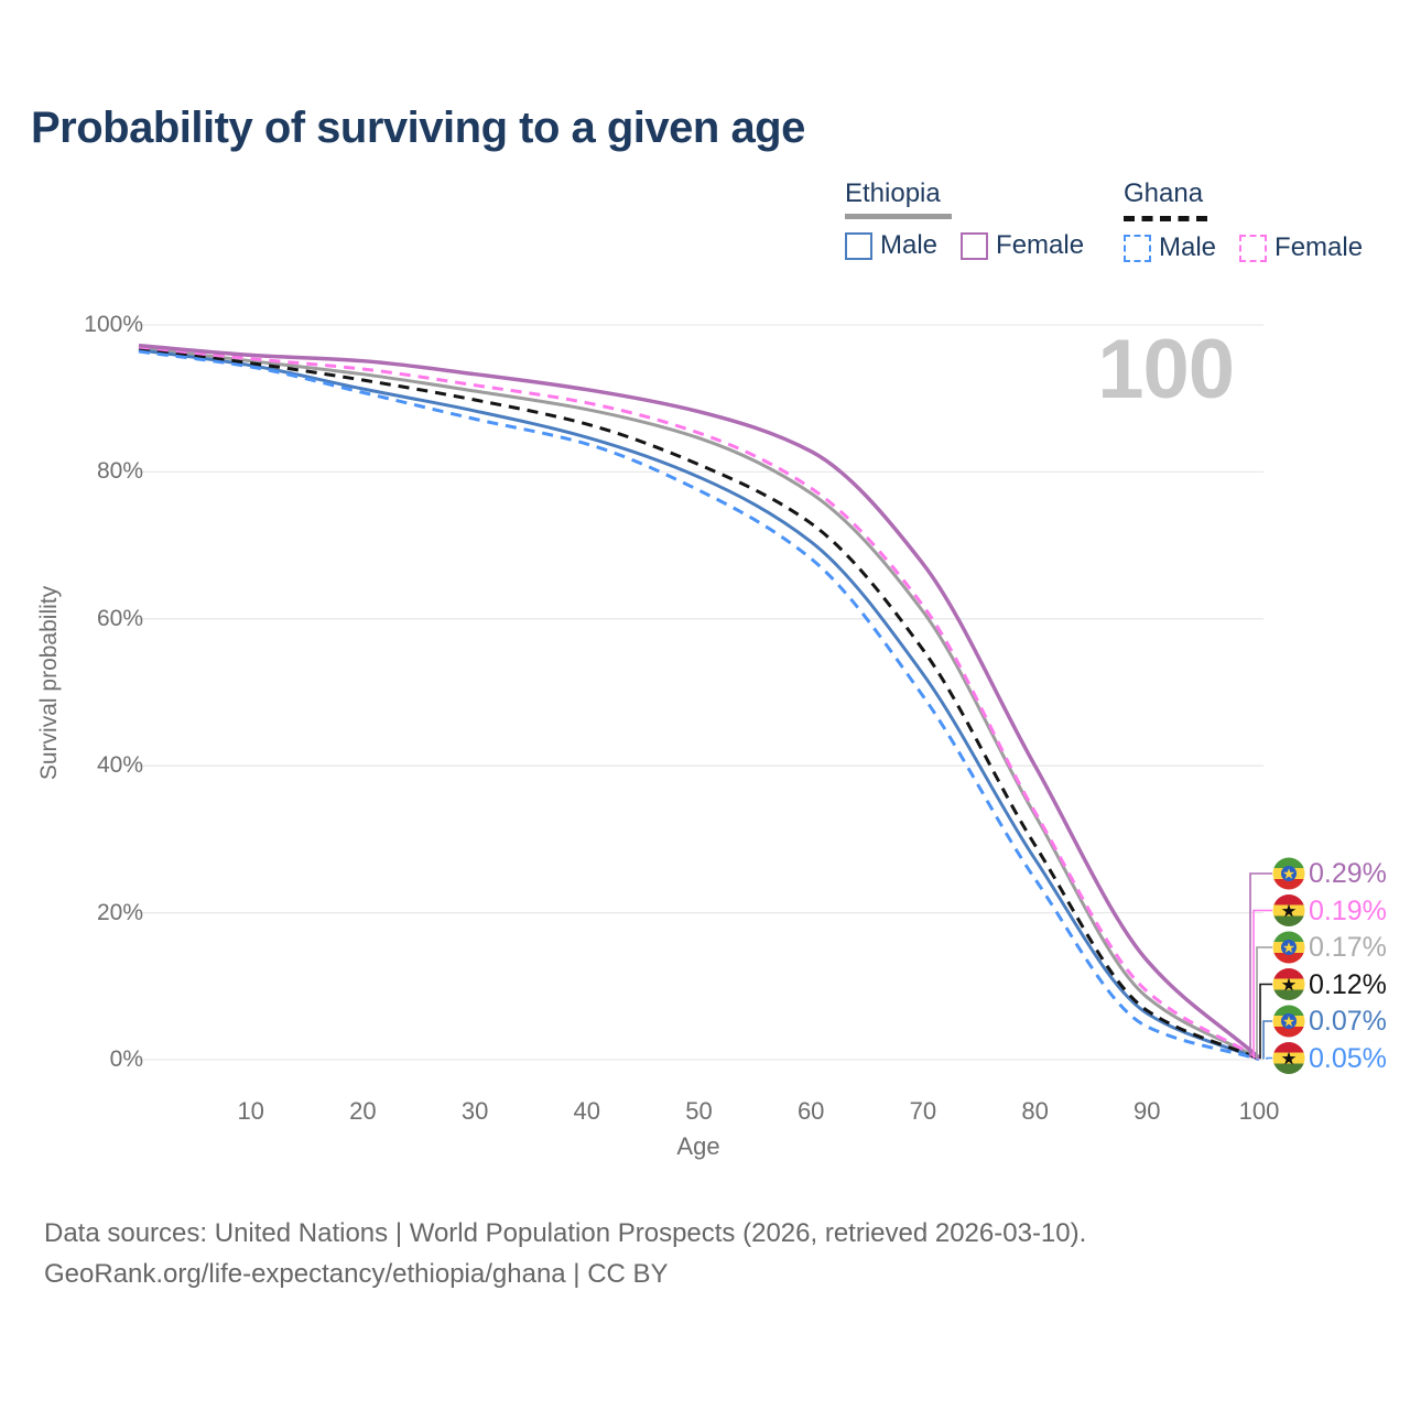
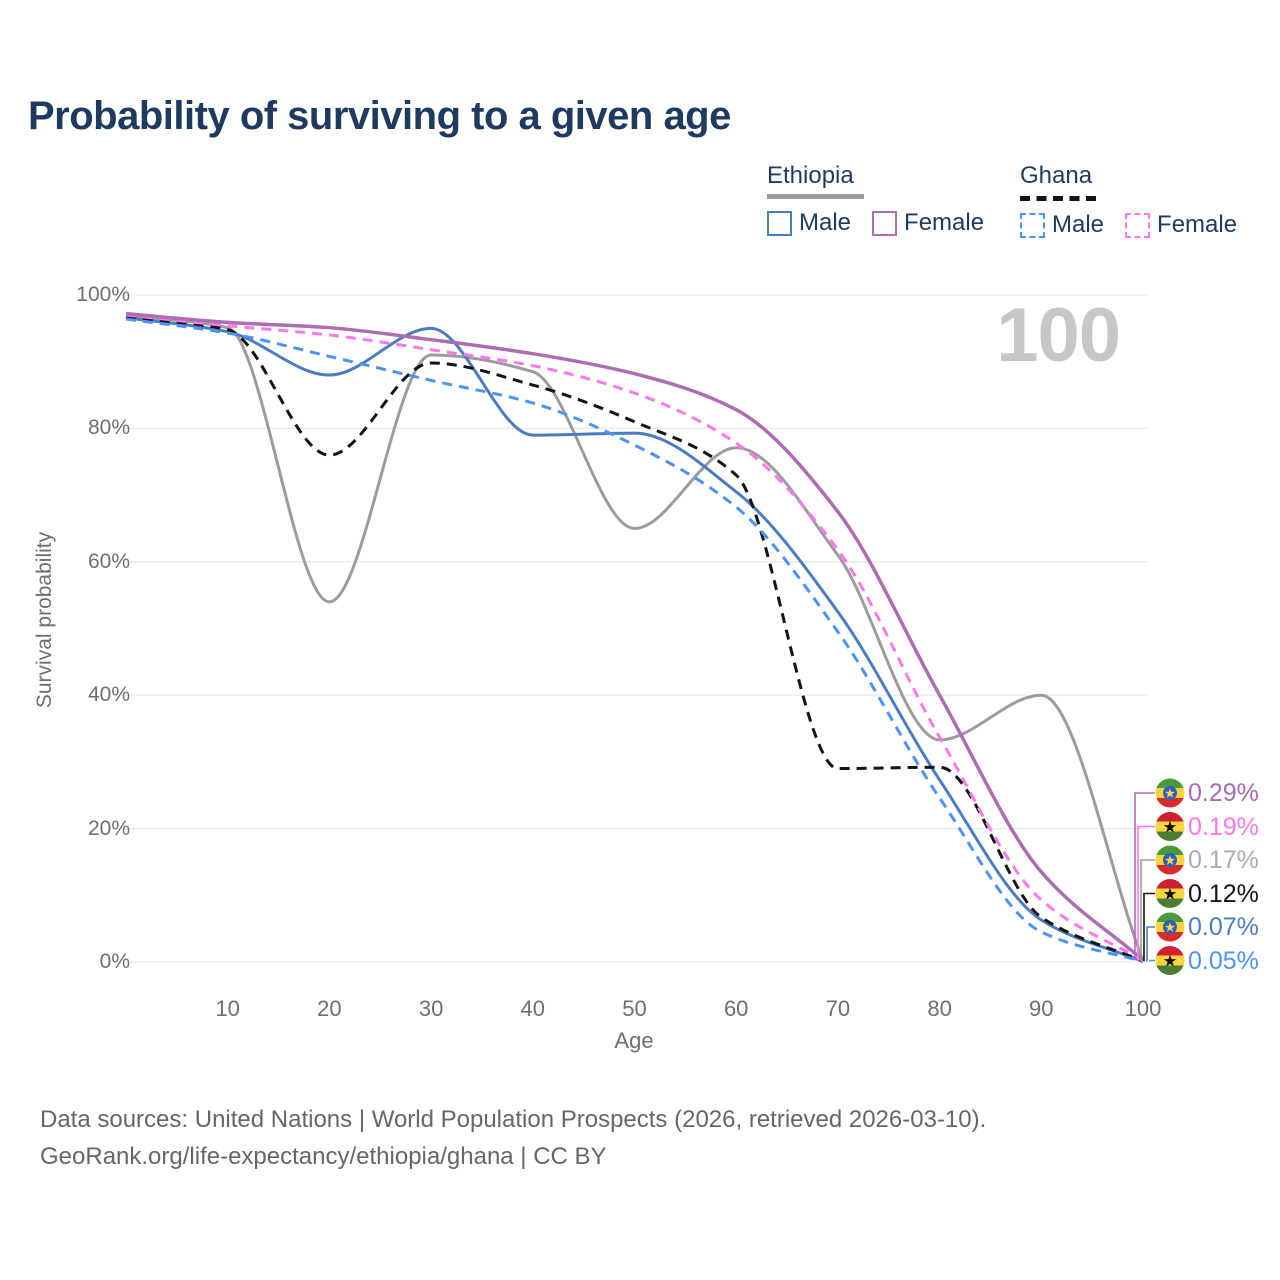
Ethiopia/20: 93% -> 54%
Ghana/20: 92% -> 76%
Ethiopia Male/20: 91% -> 88%
Ethiopia Male/30: 88% -> 95%
Ethiopia Male/40: 85% -> 79%
Ethiopia/50: 85% -> 65%
Ghana/70: 56% -> 29%
Ethiopia/90: 8% -> 40%
